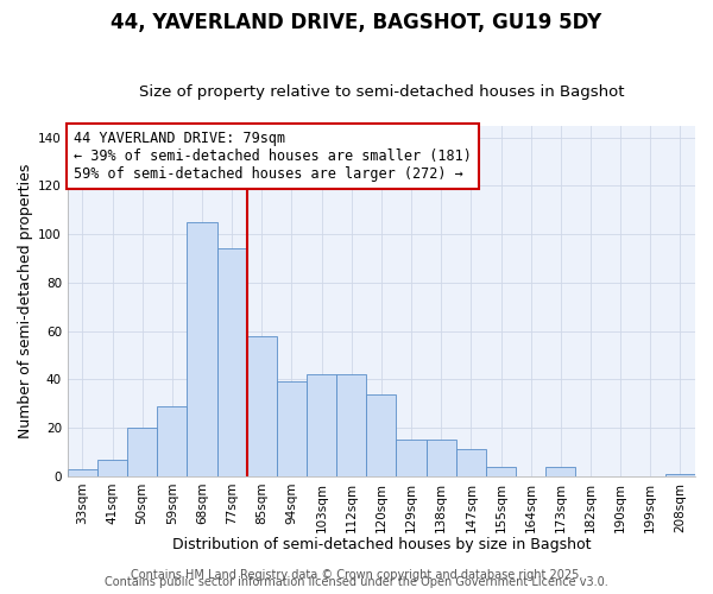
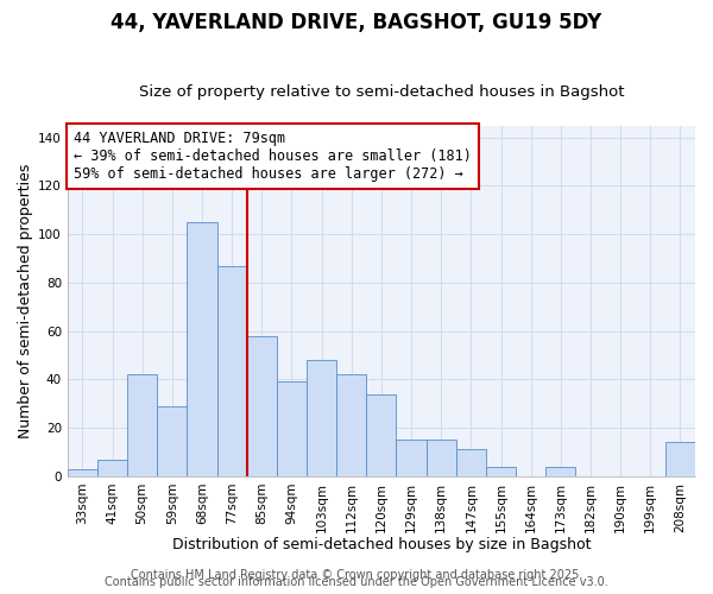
50sqm: 20 -> 42
77sqm: 94 -> 87
103sqm: 42 -> 48
208sqm: 1 -> 14
